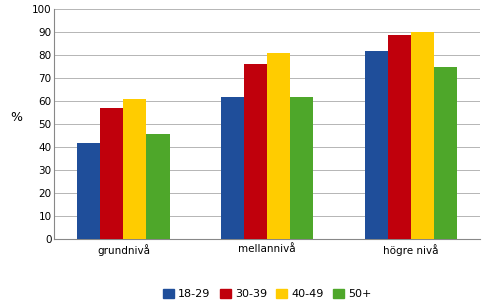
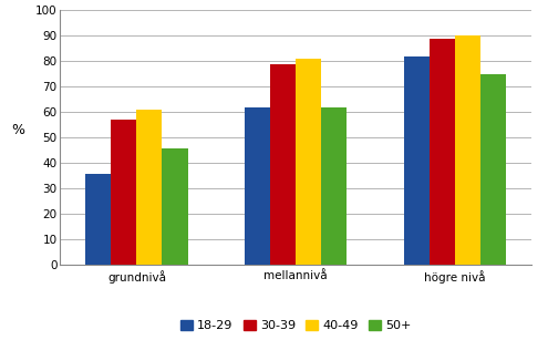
18-29/grundnivå: 42 -> 36
30-39/mellannivå: 76 -> 79
